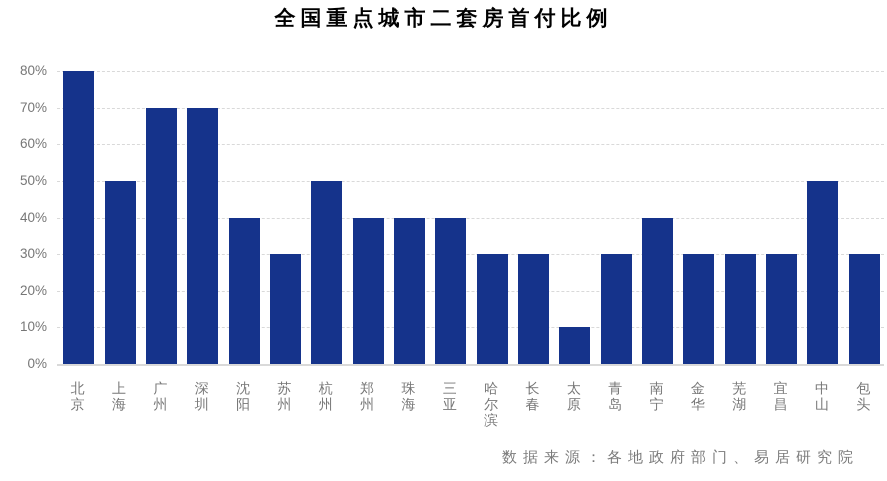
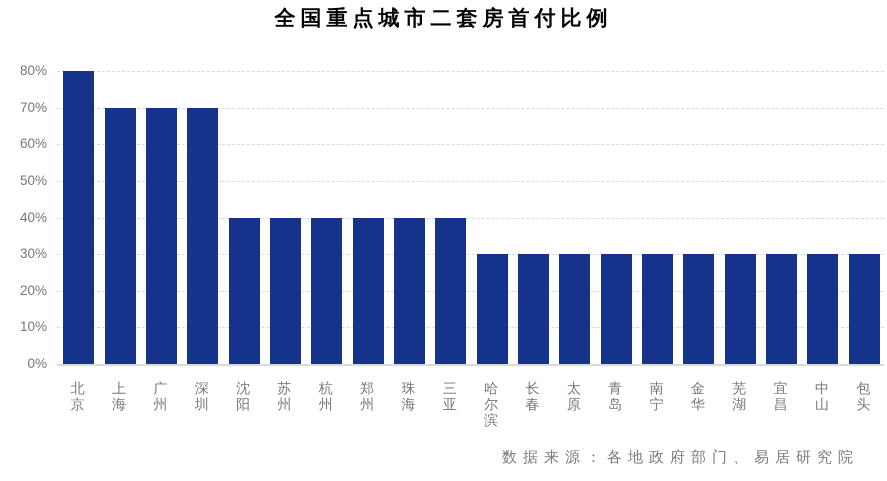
上海: 50% -> 70%
苏州: 30% -> 40%
杭州: 50% -> 40%
太原: 10% -> 30%
南宁: 40% -> 30%
中山: 50% -> 30%
